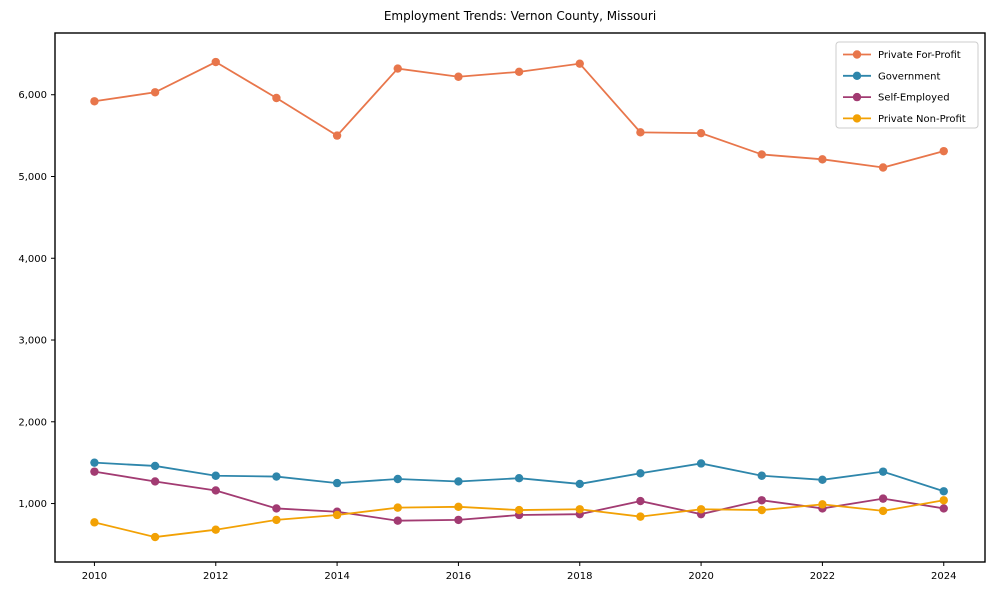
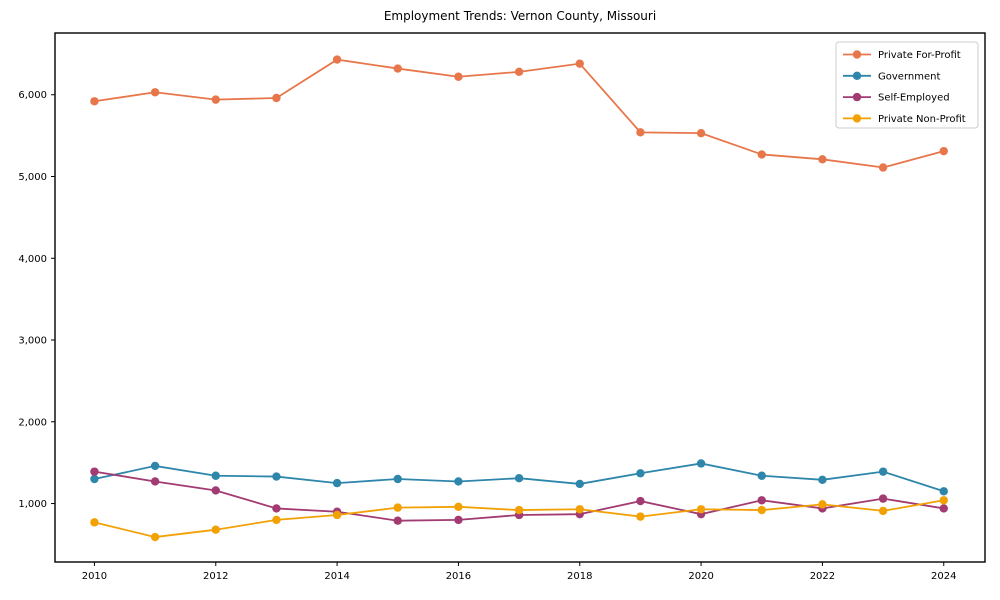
Government/2010: 1500 -> 1300
Private For-Profit/2012: 6400 -> 5900
Private For-Profit/2014: 5500 -> 6400
